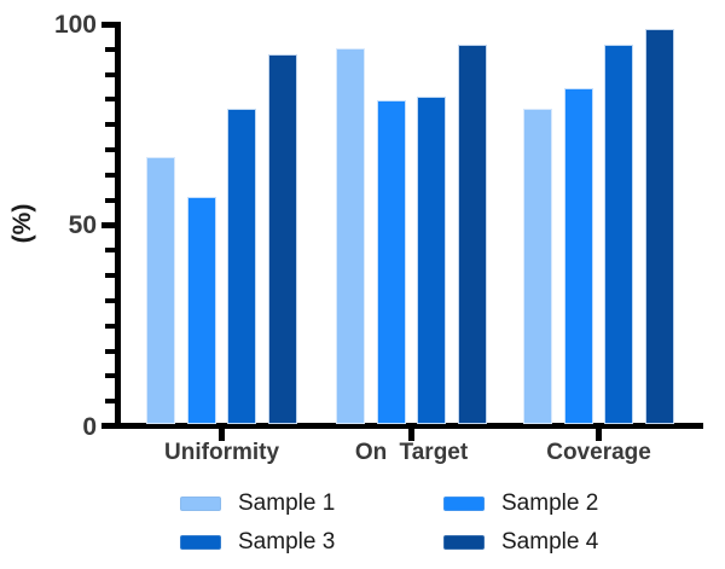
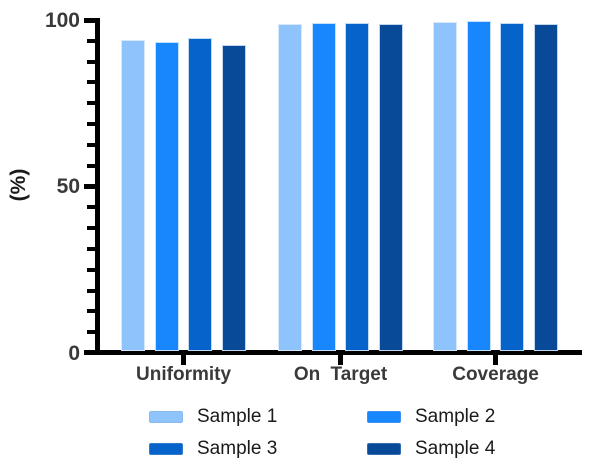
Sample 1/Uniformity: 67 -> 94
Sample 2/Uniformity: 57 -> 93
Sample 3/Uniformity: 79 -> 95
Sample 1/On Target: 94 -> 99
Sample 2/On Target: 81 -> 99
Sample 3/On Target: 82 -> 99
Sample 4/On Target: 95 -> 99
Sample 1/Coverage: 79 -> 99
Sample 2/Coverage: 84 -> 100
Sample 3/Coverage: 95 -> 99
